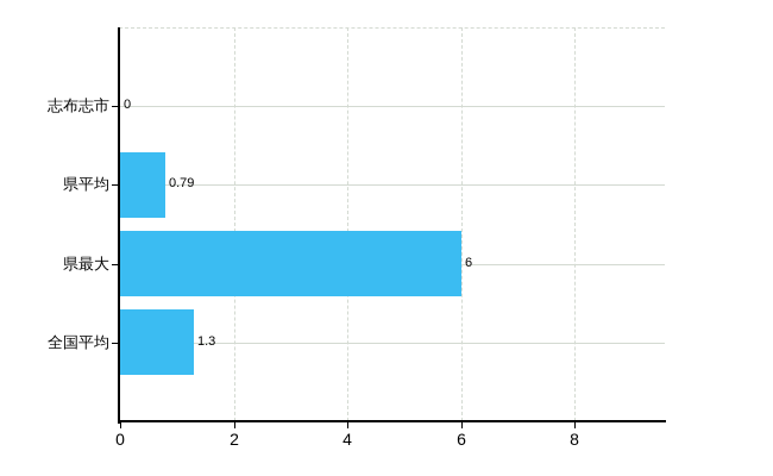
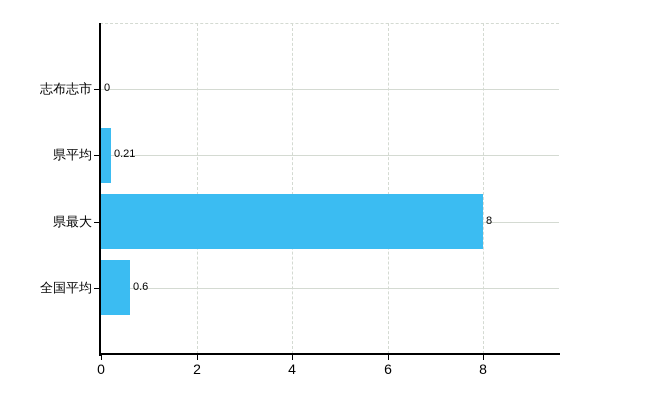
県平均: 0.79 -> 0.21
県最大: 6 -> 8
全国平均: 1.3 -> 0.6
